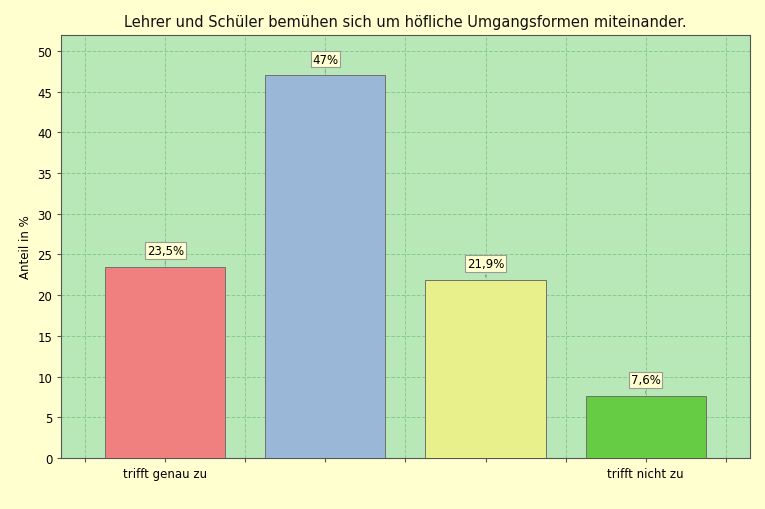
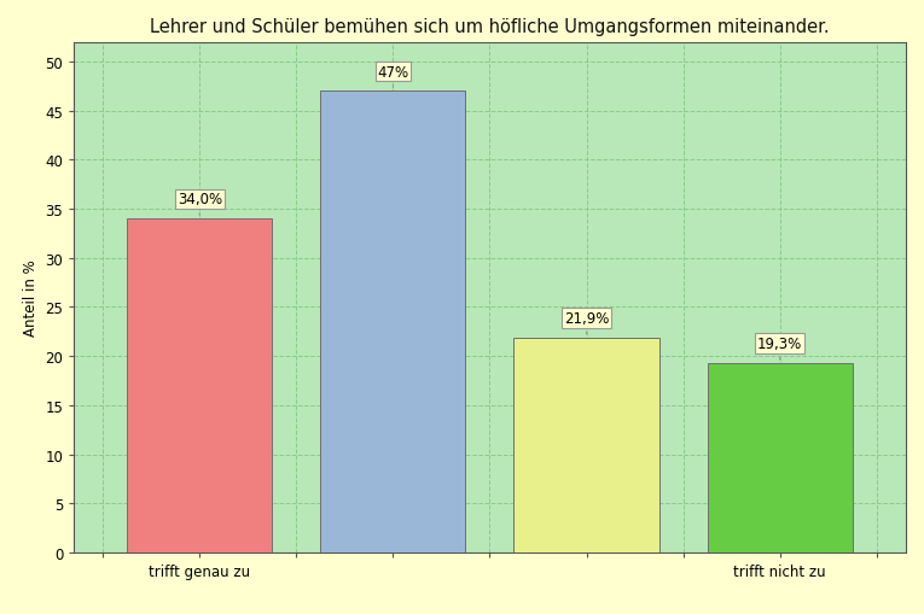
trifft genau zu: 23,5% -> 34,0%
trifft nicht zu: 7,6% -> 19,3%
